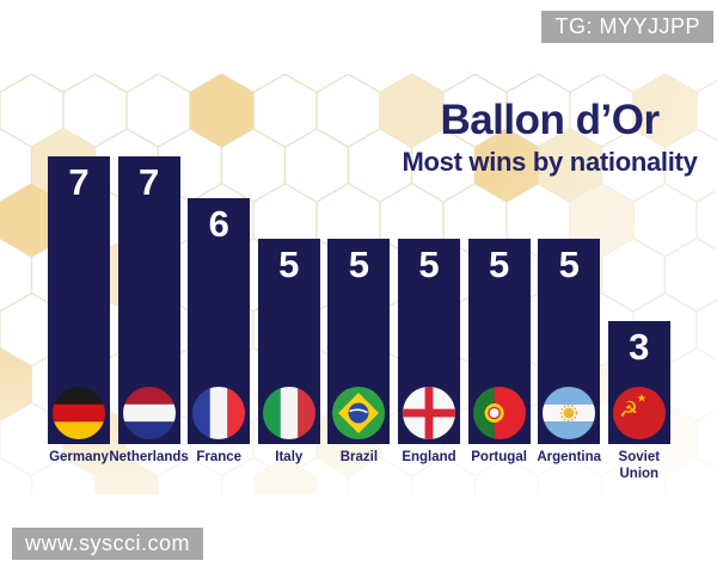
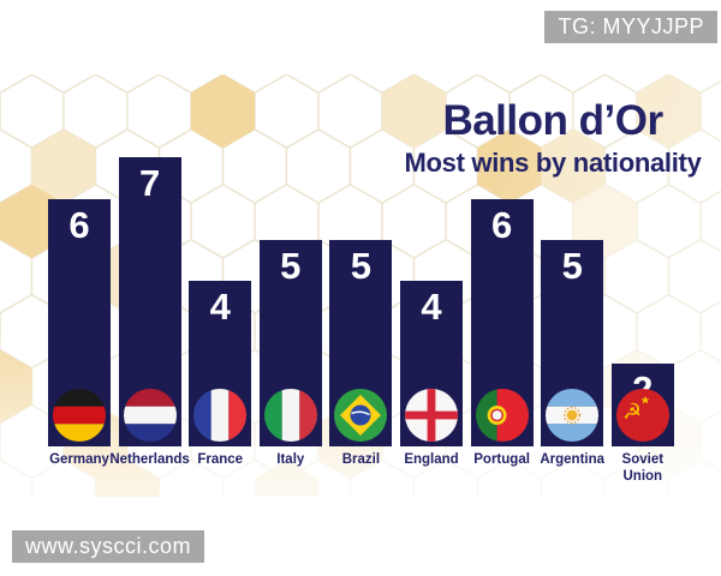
Germany: 7 -> 6
France: 6 -> 4
England: 5 -> 4
Portugal: 5 -> 6
Soviet Union: 3 -> 2
